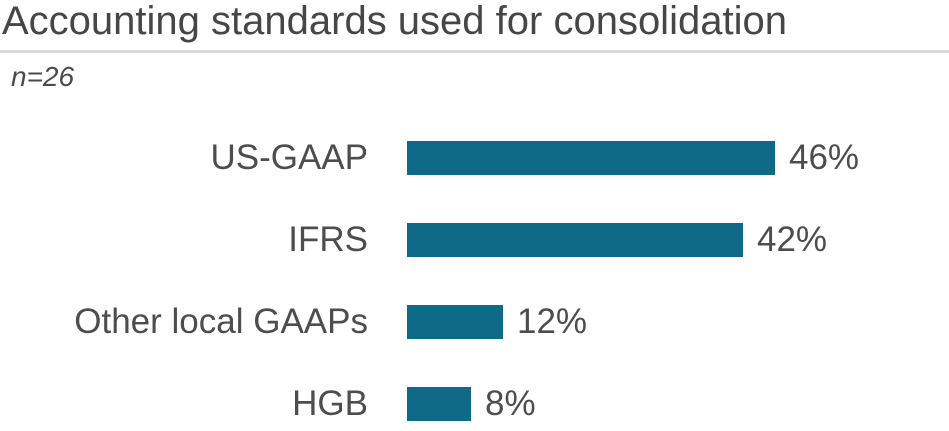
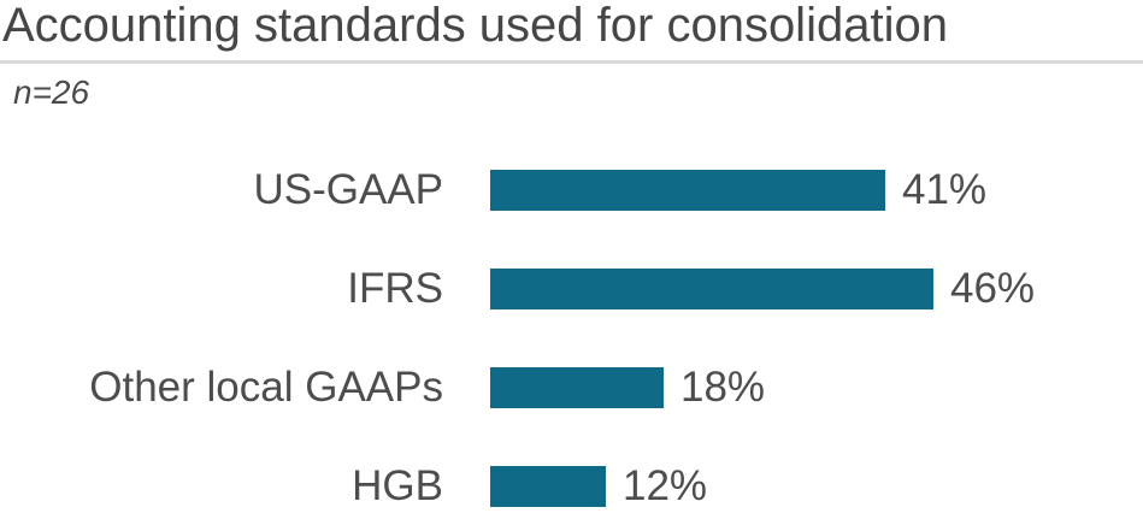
US-GAAP: 46% -> 41%
IFRS: 42% -> 46%
Other local GAAPs: 12% -> 18%
HGB: 8% -> 12%
